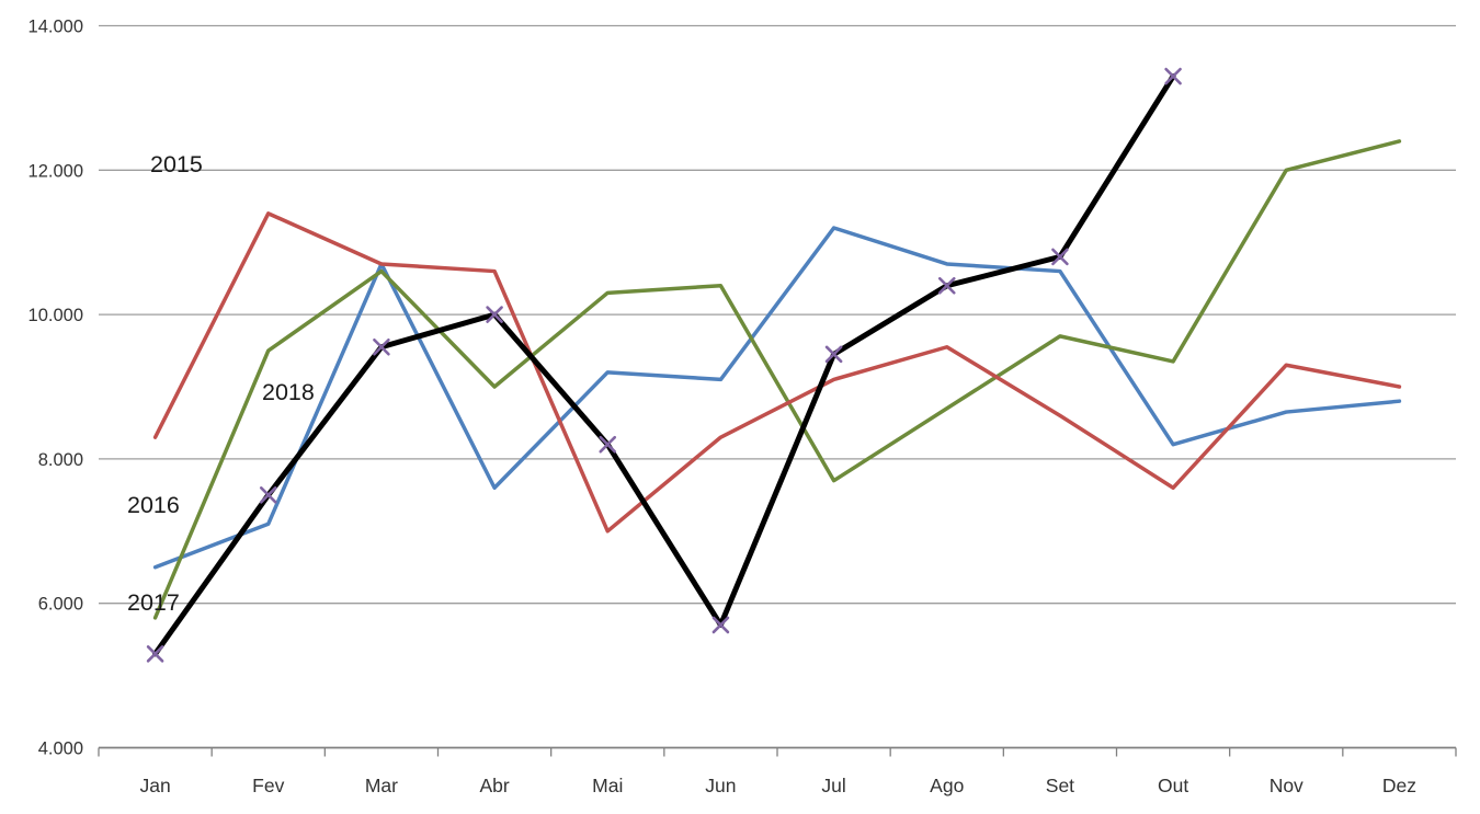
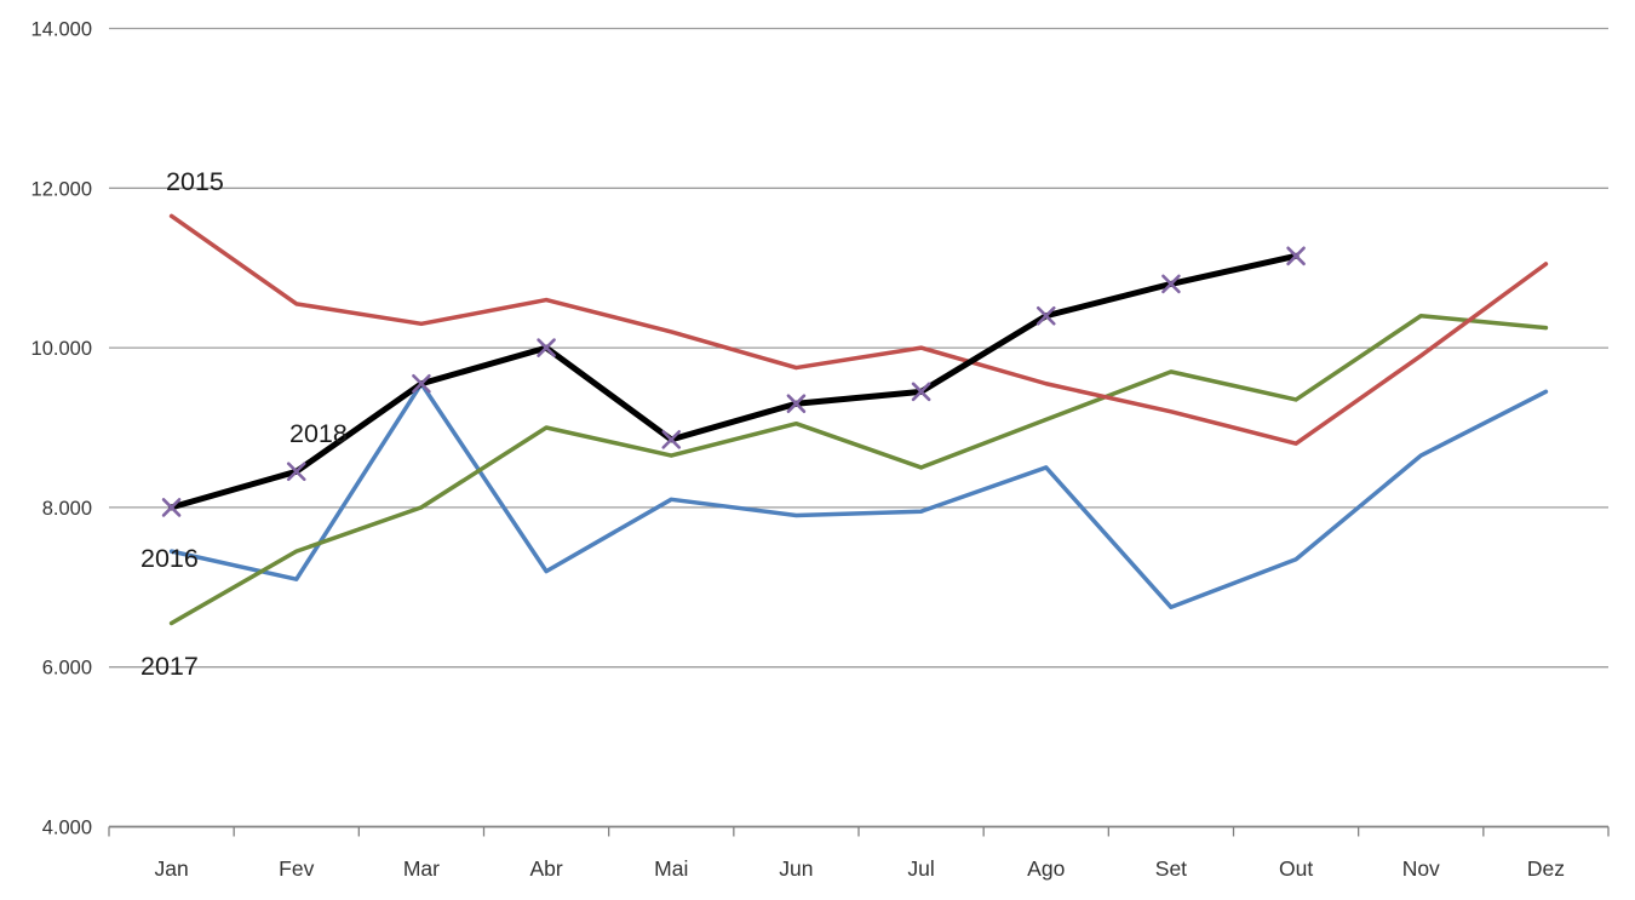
2015/Jan: 8300 -> 11600
2016/Jan: 6500 -> 7400
2017/Jan: 5800 -> 6600
2018/Jan: 5300 -> 8000
2015/Fev: 11400 -> 10600
2017/Fev: 9500 -> 7400
2018/Fev: 7500 -> 8400
2015/Mar: 10700 -> 10300
2016/Mar: 10700 -> 9600
2017/Mar: 10600 -> 8000
2016/Abr: 7600 -> 7200
2015/Mai: 7000 -> 10200
2016/Mai: 9200 -> 8100
2017/Mai: 10300 -> 8600
2018/Mai: 8200 -> 8800
2015/Jun: 8300 -> 9800
2016/Jun: 9100 -> 7900
2017/Jun: 10400 -> 9000
2018/Jun: 5700 -> 9300
2015/Jul: 9100 -> 10000
2016/Jul: 11200 -> 8000
2017/Jul: 7700 -> 8500
2016/Ago: 10700 -> 8500
2017/Ago: 8700 -> 9100
2015/Set: 8600 -> 9200
2016/Set: 10600 -> 6800
2015/Out: 7600 -> 8800
2016/Out: 8200 -> 7400
2018/Out: 13300 -> 11200
2015/Nov: 9300 -> 9900
2017/Nov: 12000 -> 10400
2015/Dez: 9000 -> 11000
2016/Dez: 8800 -> 9400
2017/Dez: 12400 -> 10200
